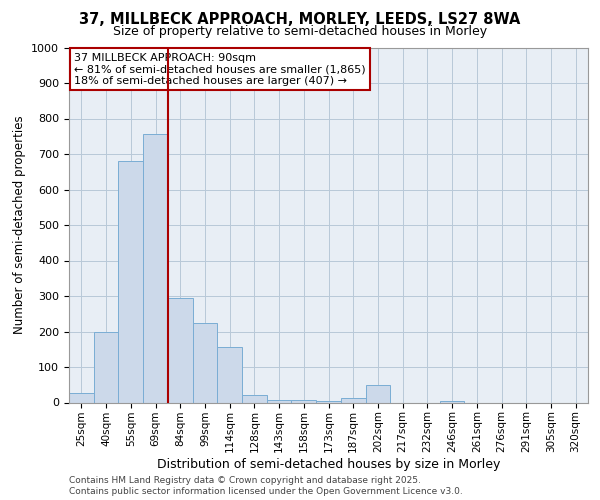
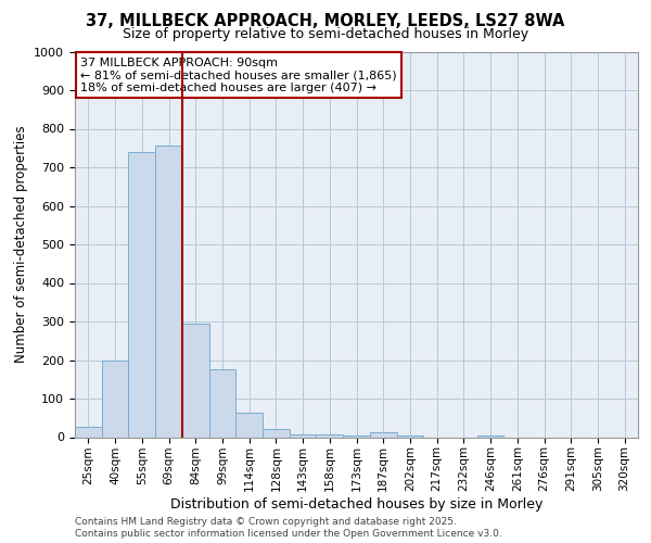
55sqm: 680 -> 740
99sqm: 225 -> 175
114sqm: 155 -> 63
202sqm: 50 -> 3
